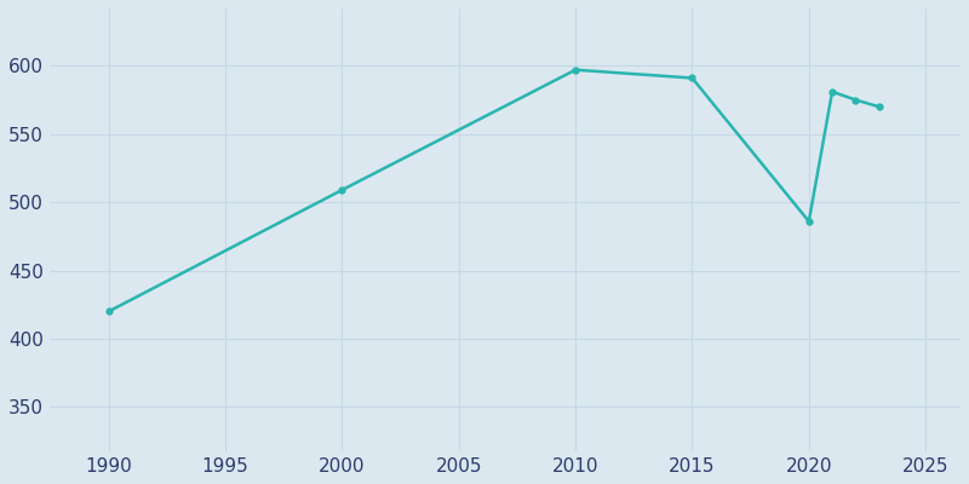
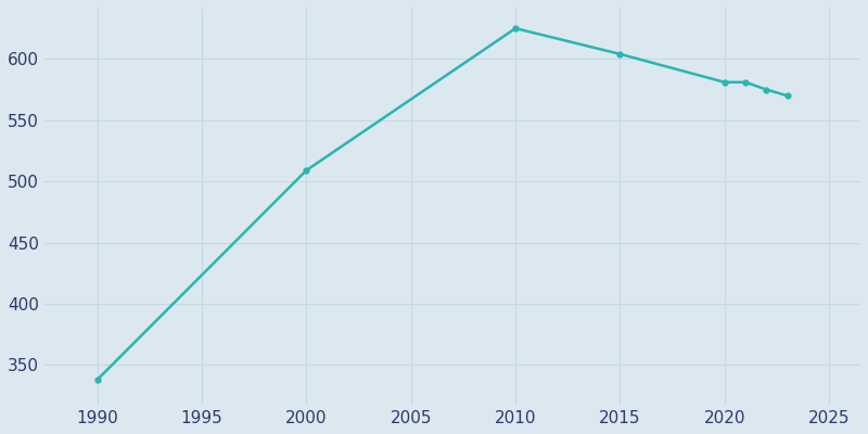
1990: 420 -> 338
2010: 597 -> 625
2015: 591 -> 604
2020: 486 -> 581
